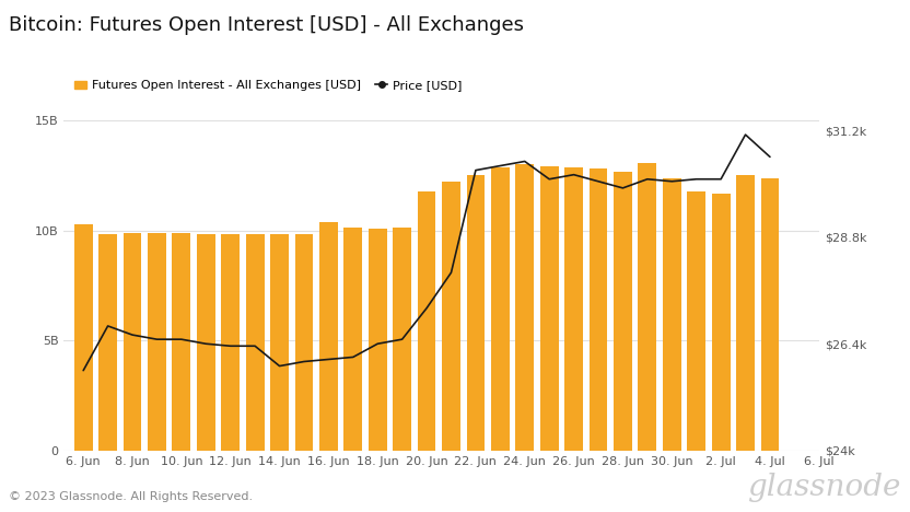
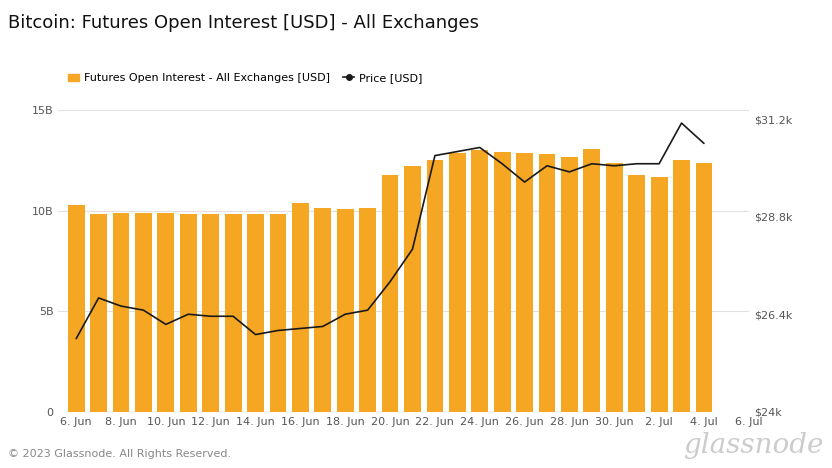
Price [USD]/10. Jun: $26.50k -> $26.15k
Price [USD]/26. Jun: $30.20k -> $29.65k
